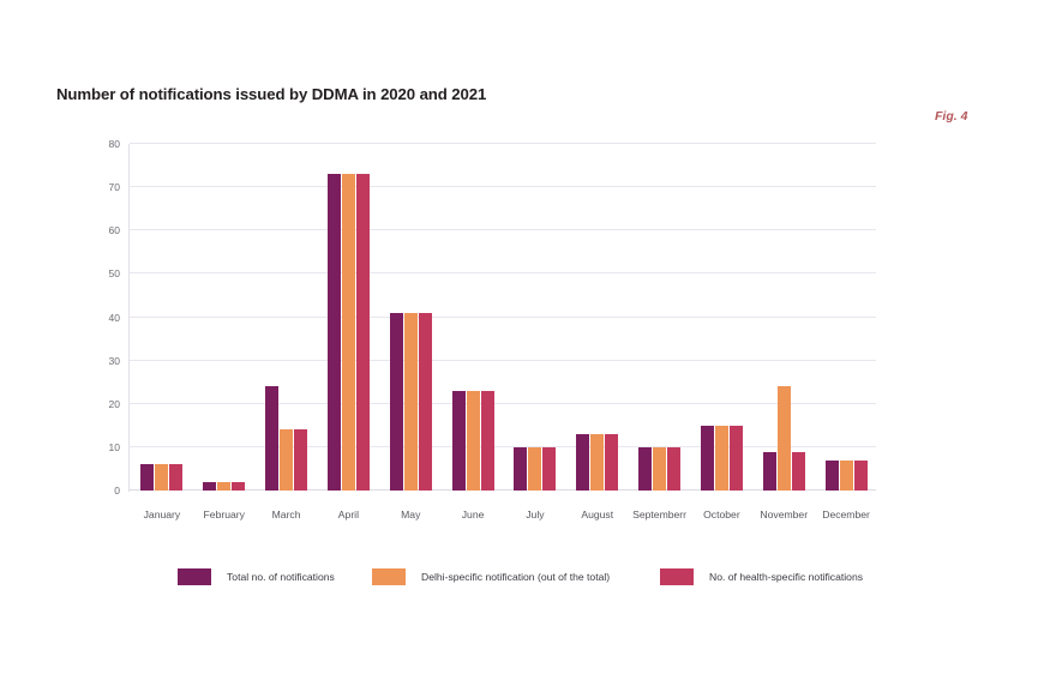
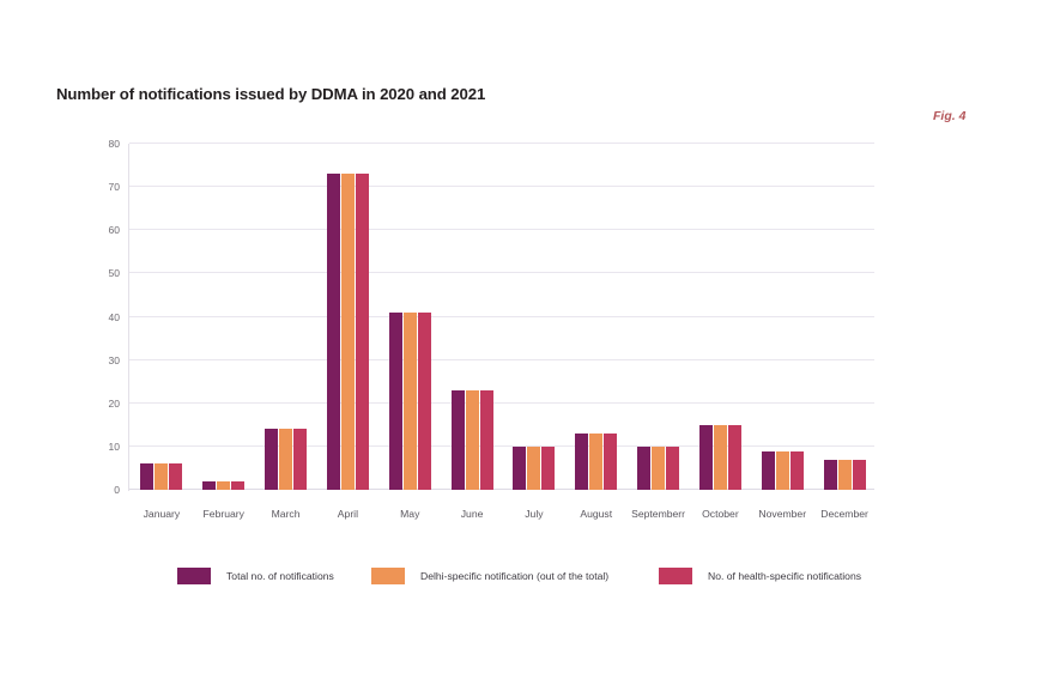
Total no. of notifications/March: 24 -> 14
Delhi-specific notification (out of the total)/November: 24 -> 9
